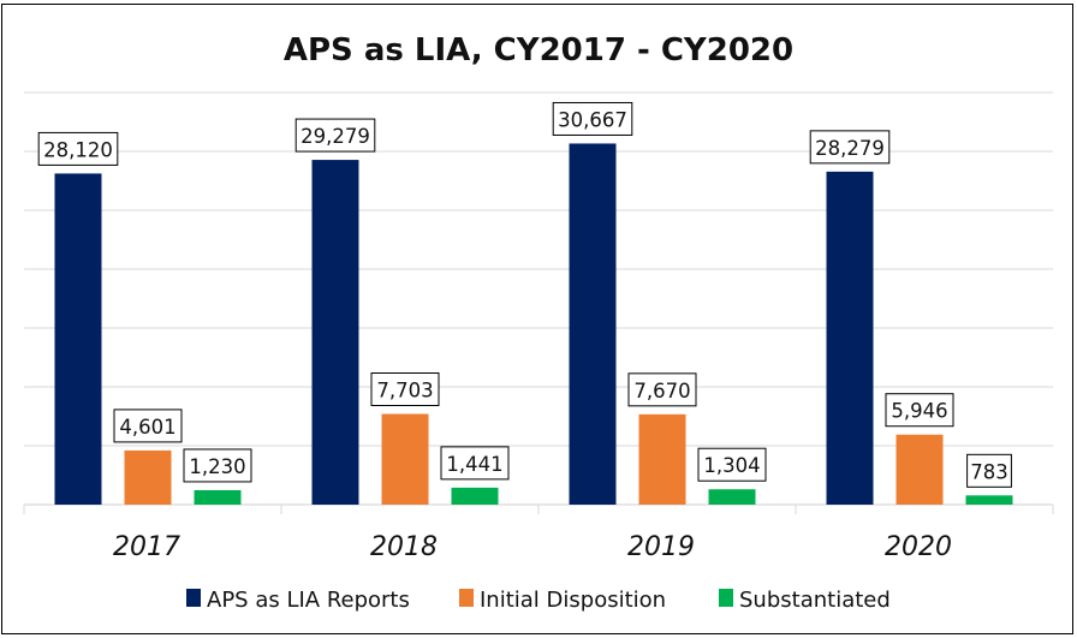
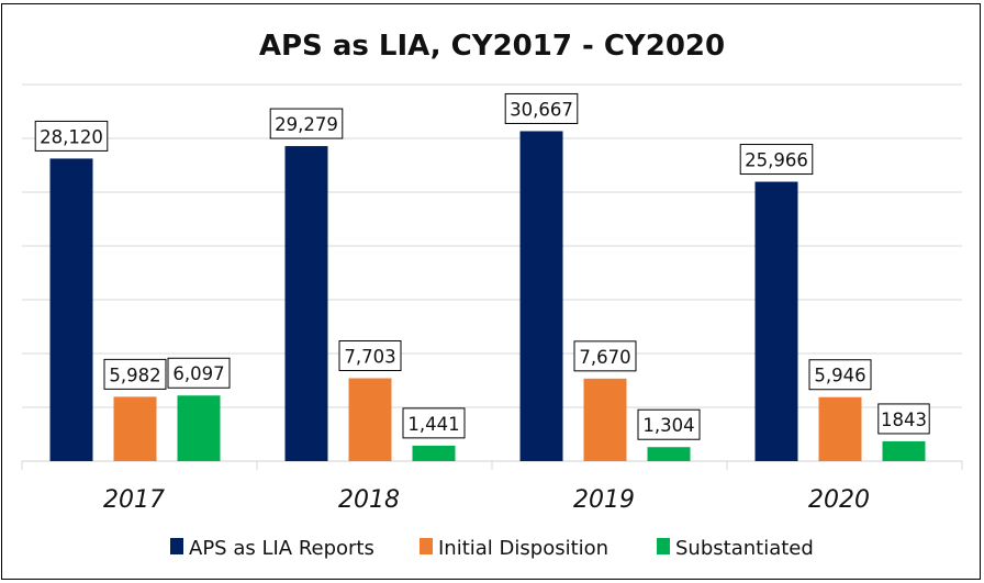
Initial Disposition/2017: 4,601 -> 5,982
Substantiated/2017: 1,230 -> 6,097
APS as LIA Reports/2020: 28,279 -> 25,966
Substantiated/2020: 783 -> 1843
